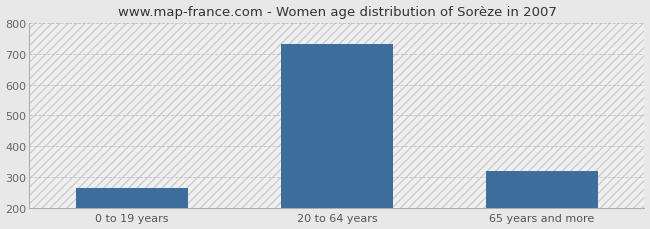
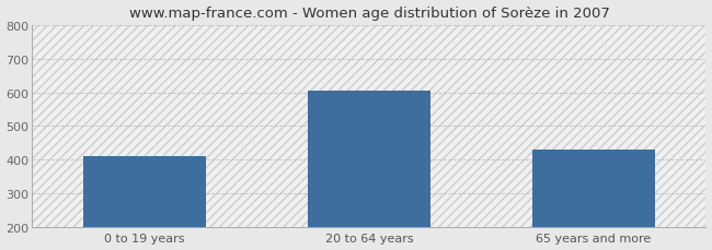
0 to 19 years: 265 -> 410
20 to 64 years: 733 -> 605
65 years and more: 320 -> 430
